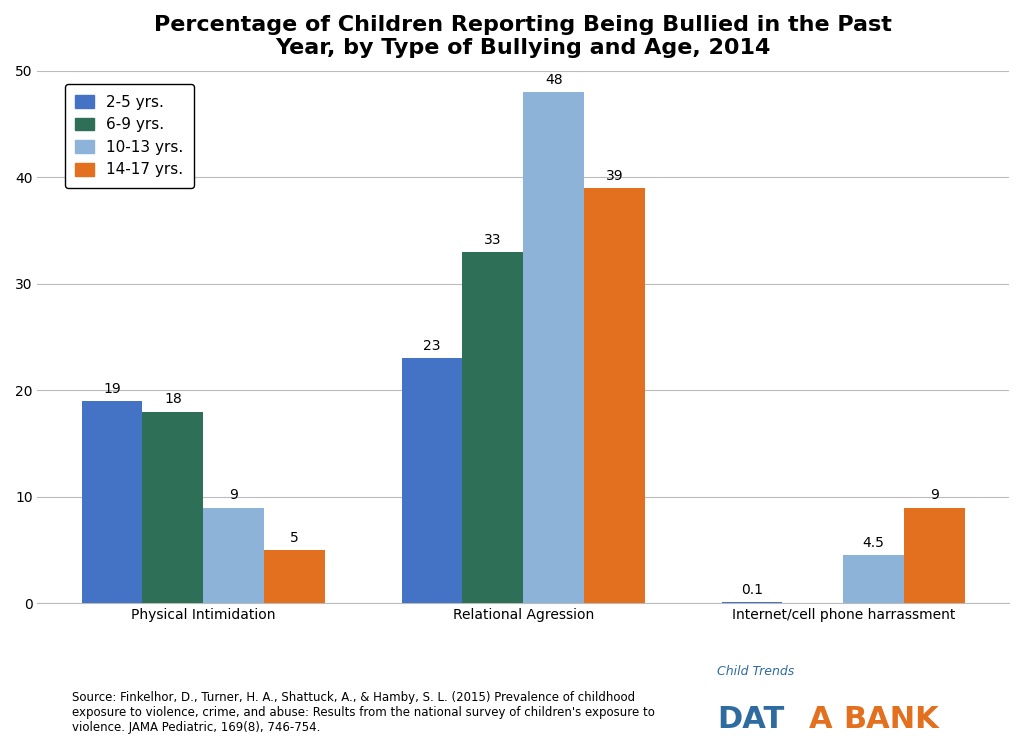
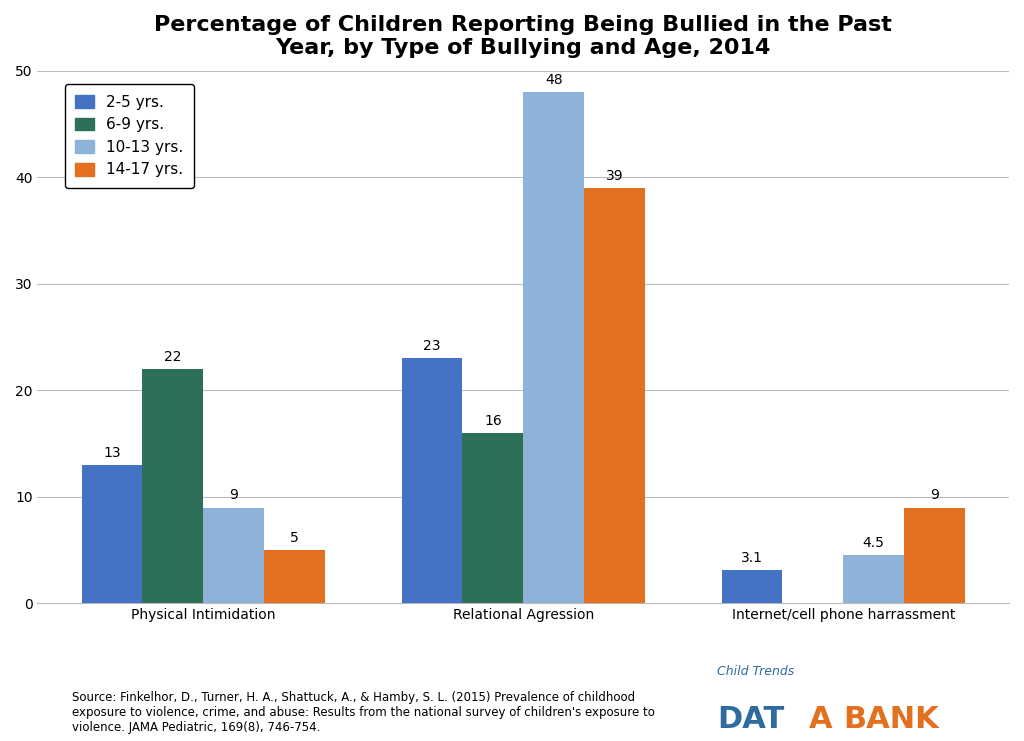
2-5 yrs./Physical Intimidation: 19 -> 13
6-9 yrs./Physical Intimidation: 18 -> 22
6-9 yrs./Relational Agression: 33 -> 16
2-5 yrs./Internet/cell phone harrassment: 0.1 -> 3.1
